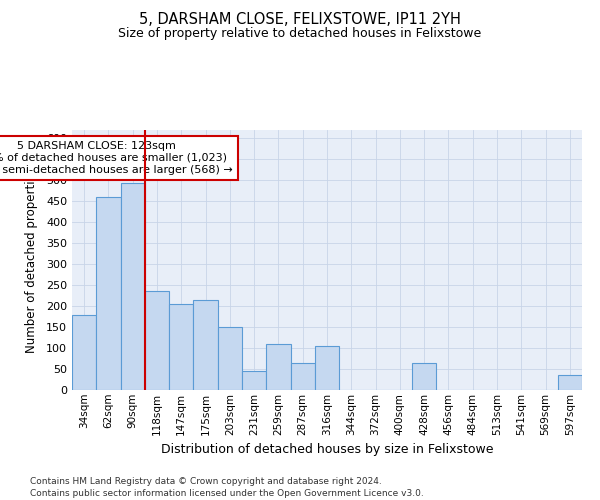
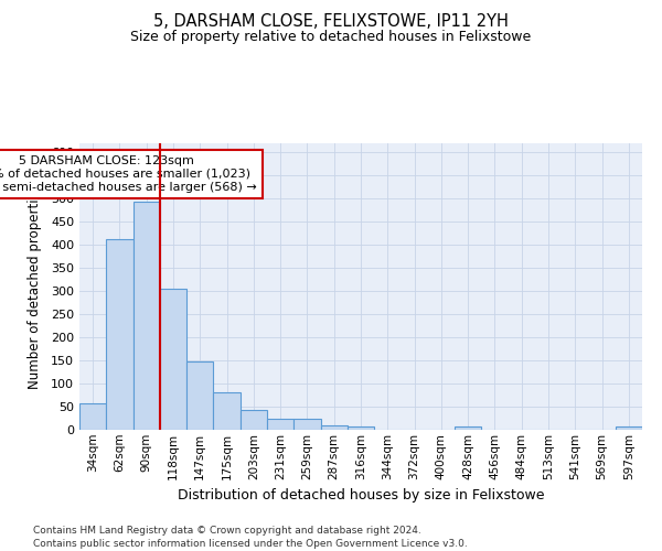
34sqm: 180 -> 57
62sqm: 460 -> 412
118sqm: 235 -> 305
147sqm: 205 -> 148
175sqm: 215 -> 80
203sqm: 150 -> 44
231sqm: 45 -> 25
259sqm: 110 -> 25
287sqm: 65 -> 10
316sqm: 105 -> 8
428sqm: 65 -> 6
597sqm: 35 -> 6
